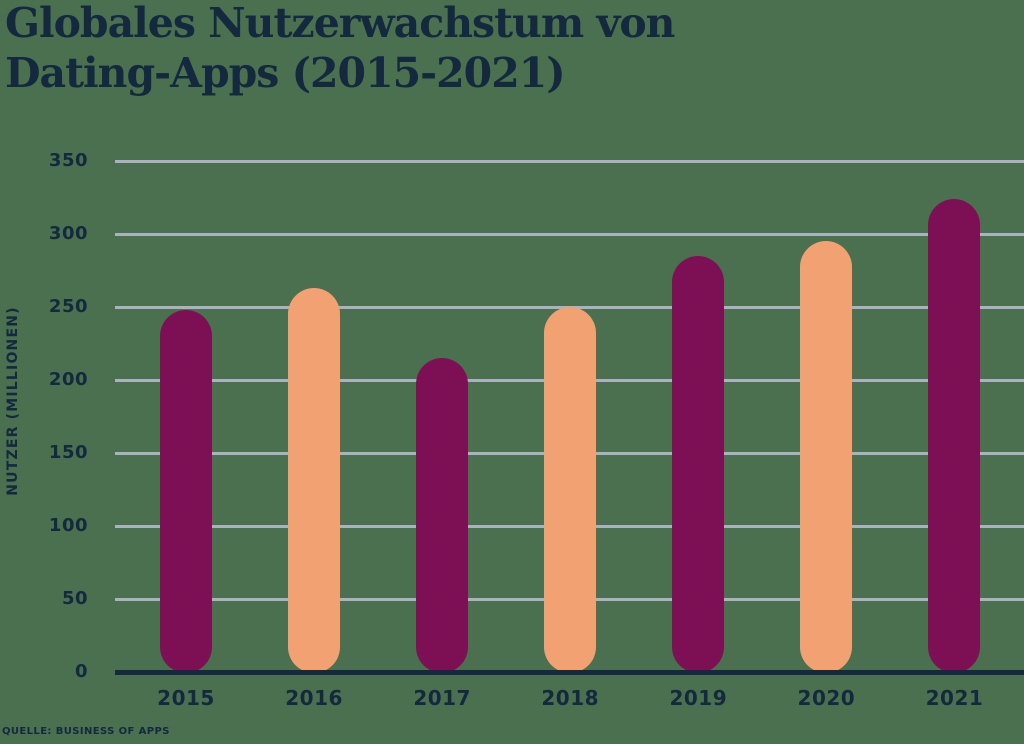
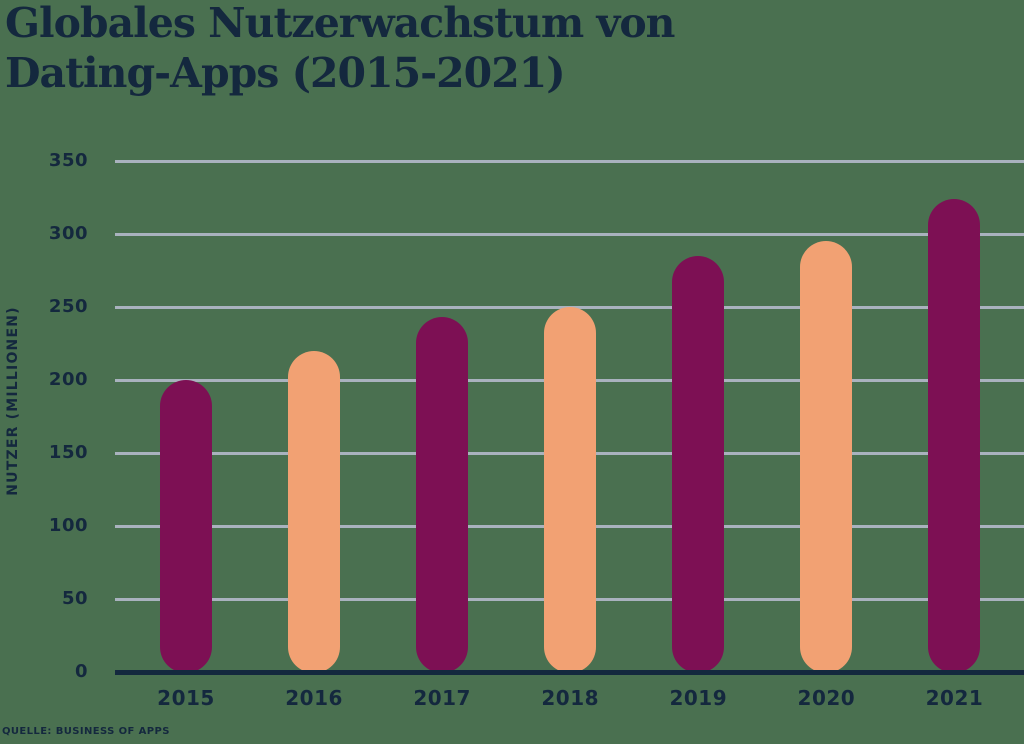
2015: 248 -> 200
2016: 263 -> 220
2017: 215 -> 243
